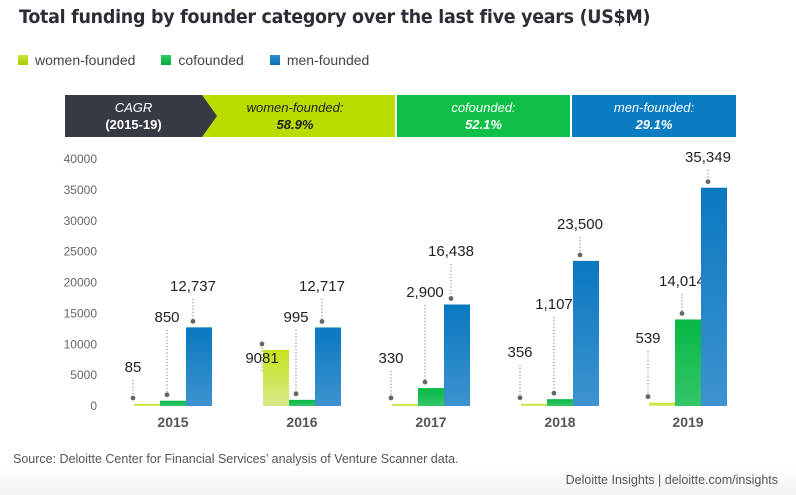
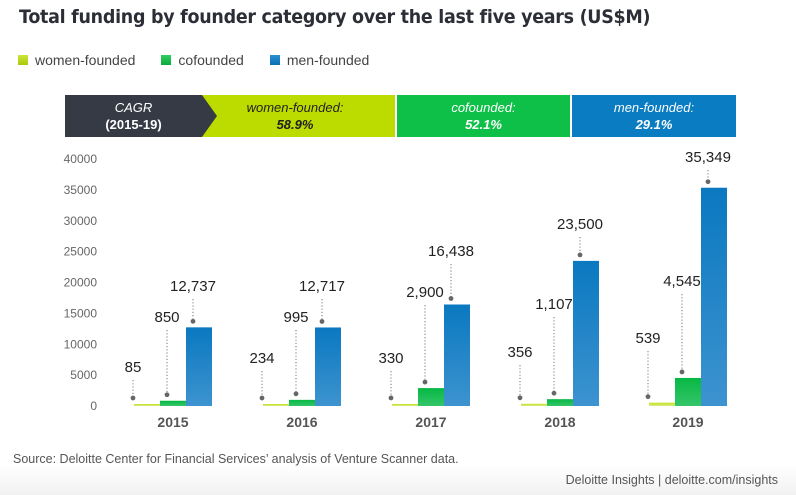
women-founded/2016: 9081 -> 234
cofounded/2019: 14,014 -> 4,545
